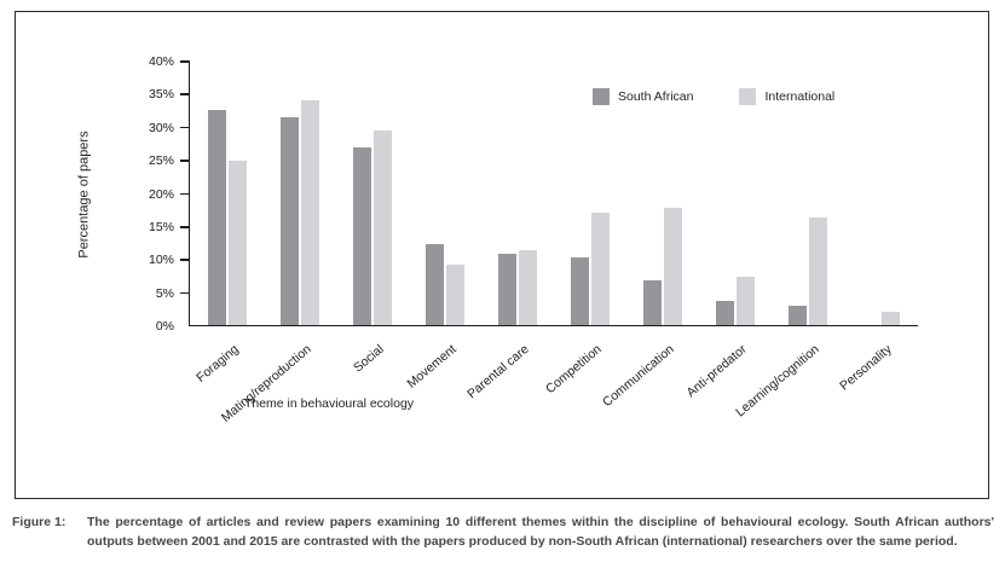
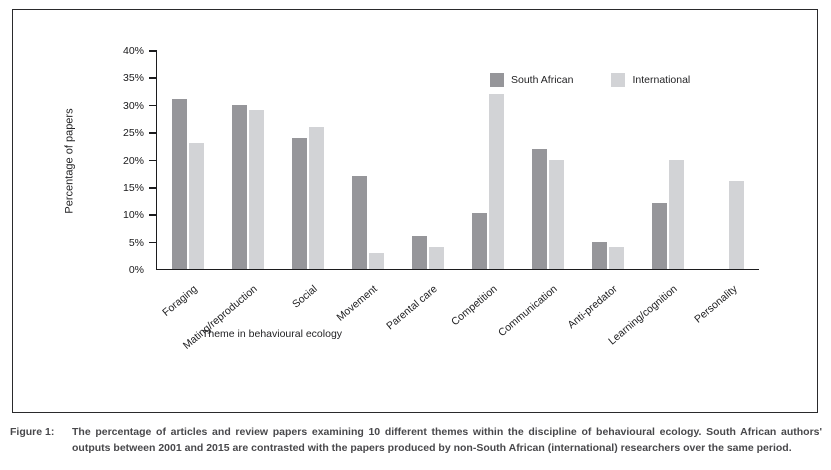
South African/Foraging: 32% -> 31%
International/Foraging: 25% -> 23%
South African/Mating/reproduction: 32% -> 30%
International/Mating/reproduction: 34% -> 29%
South African/Social: 27% -> 24%
International/Social: 29% -> 26%
South African/Movement: 12% -> 17%
International/Movement: 9% -> 3%
South African/Parental care: 11% -> 6%
International/Parental care: 11% -> 4%
International/Competition: 17% -> 32%
South African/Communication: 7% -> 22%
International/Communication: 18% -> 20%
South African/Anti-predator: 4% -> 5%
International/Anti-predator: 7% -> 4%
South African/Learning/cognition: 3% -> 12%
International/Learning/cognition: 16% -> 20%
International/Personality: 2% -> 16%
